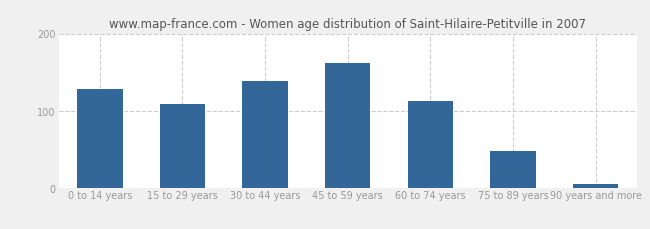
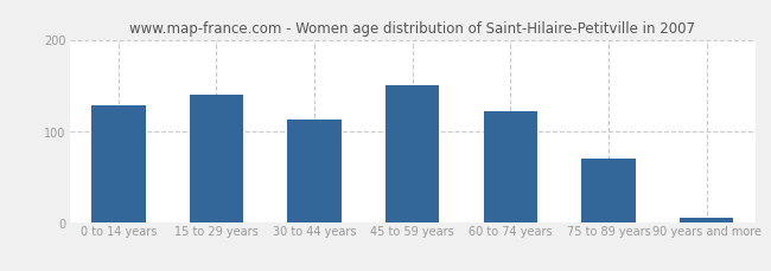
15 to 29 years: 108 -> 140
30 to 44 years: 138 -> 112
45 to 59 years: 162 -> 150
60 to 74 years: 112 -> 122
75 to 89 years: 48 -> 70
